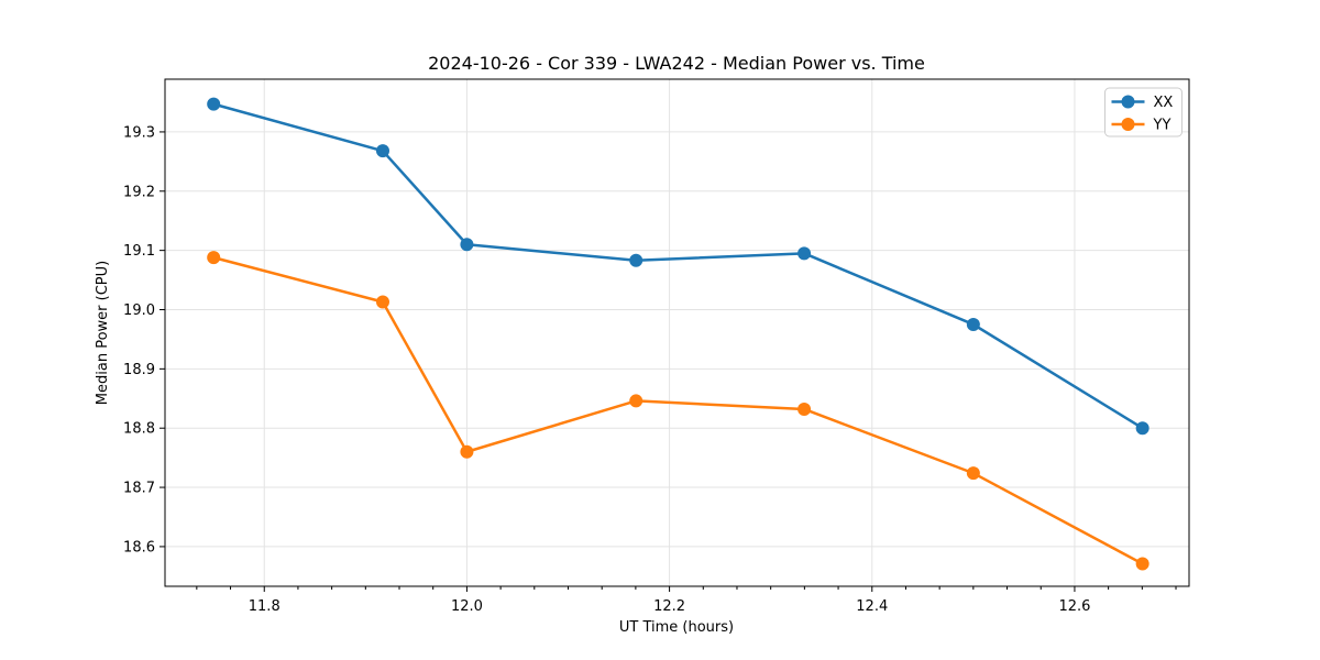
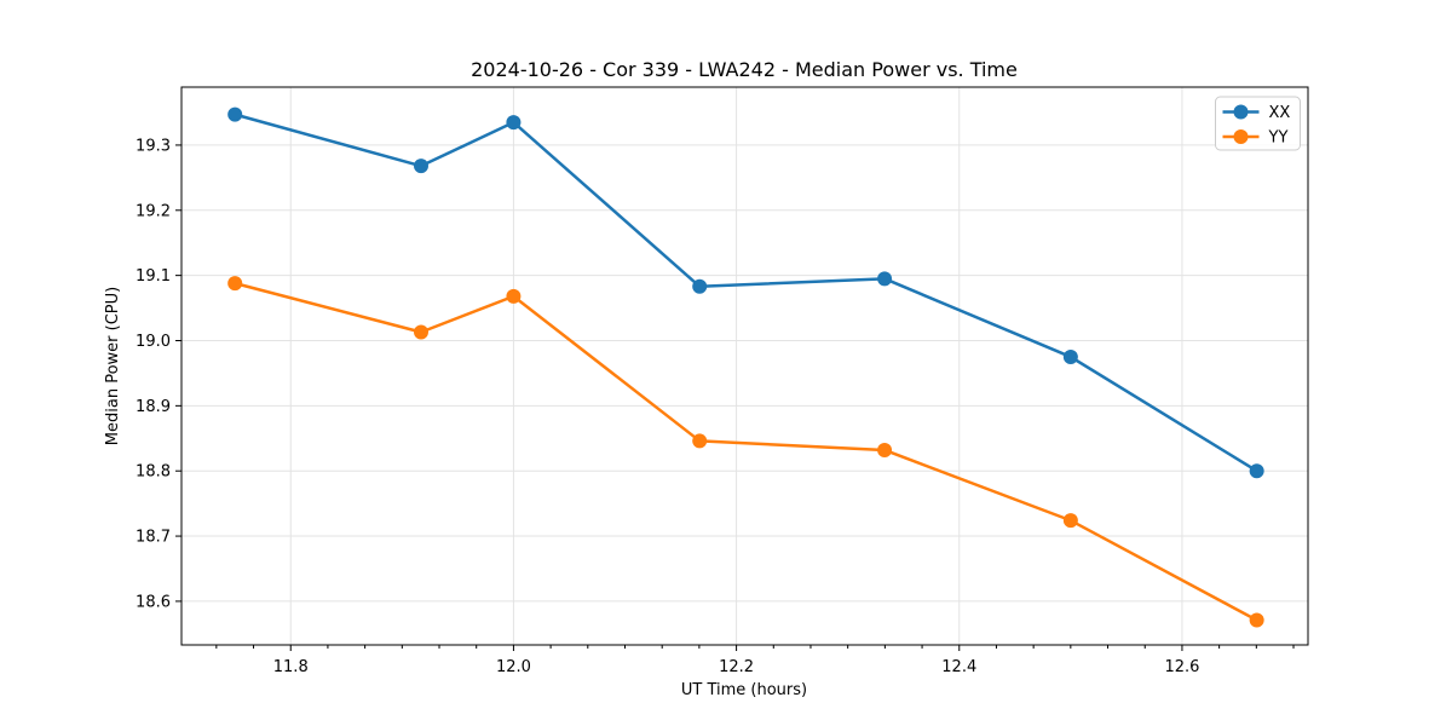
XX/12.0: 19.11 -> 19.34
YY/12.0: 18.76 -> 19.07
